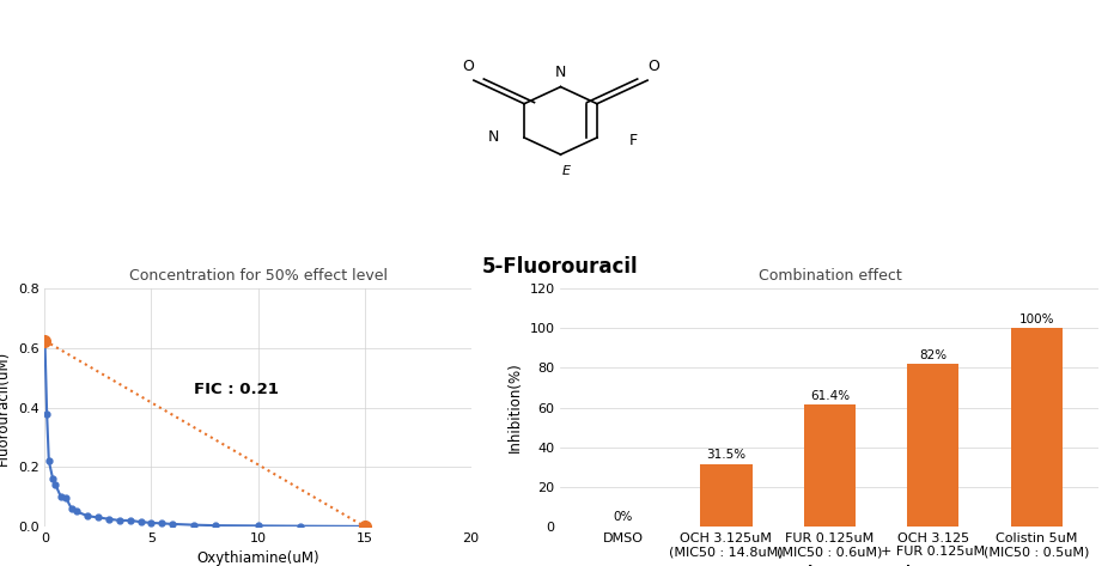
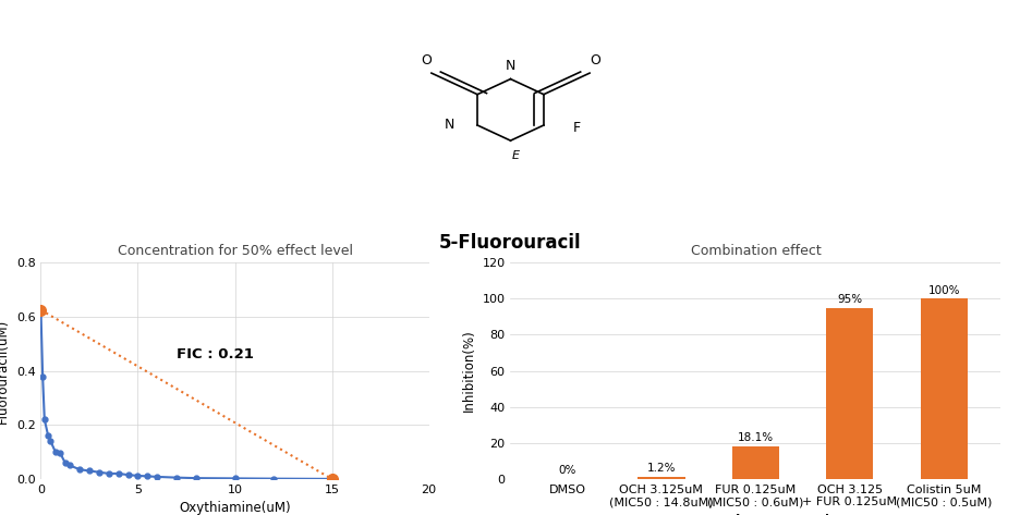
Combination effect/OCH 3.125uM (MIC50 : 14.8uM): 31.5% -> 1.2%
Combination effect/FUR 0.125uM (MIC50 : 0.6uM): 61.4% -> 18.1%
Combination effect/OCH 3.125 + FUR 0.125uM: 82% -> 95%
